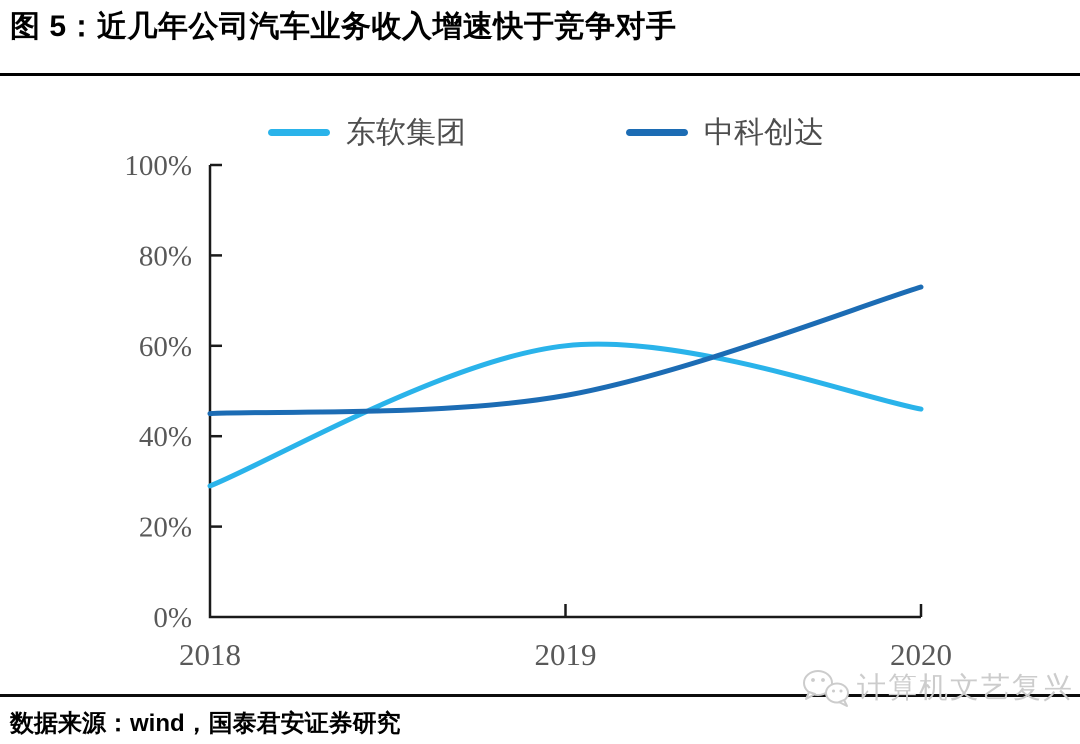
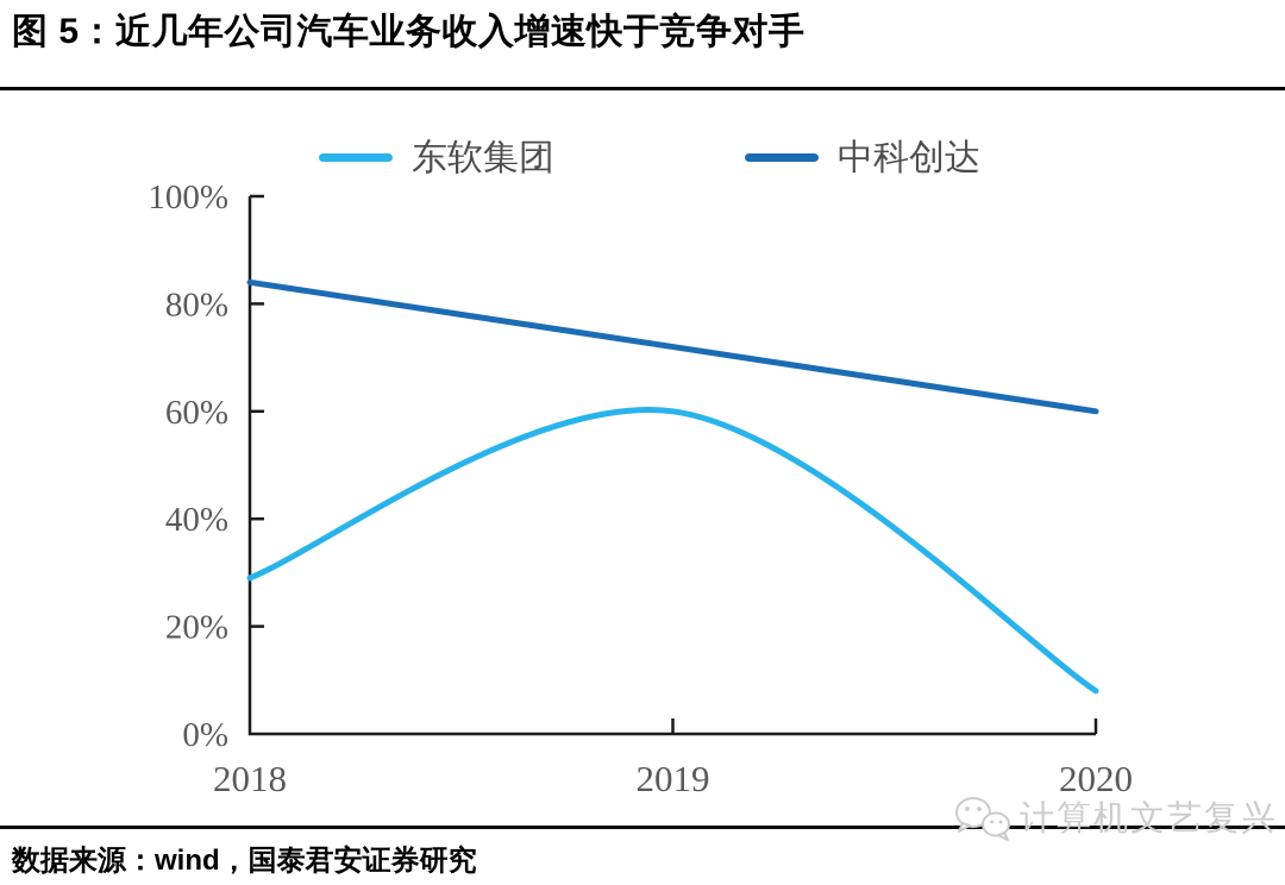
中科创达/2018: 45% -> 84%
中科创达/2019: 49% -> 72%
东软集团/2020: 46% -> 8%
中科创达/2020: 73% -> 60%
